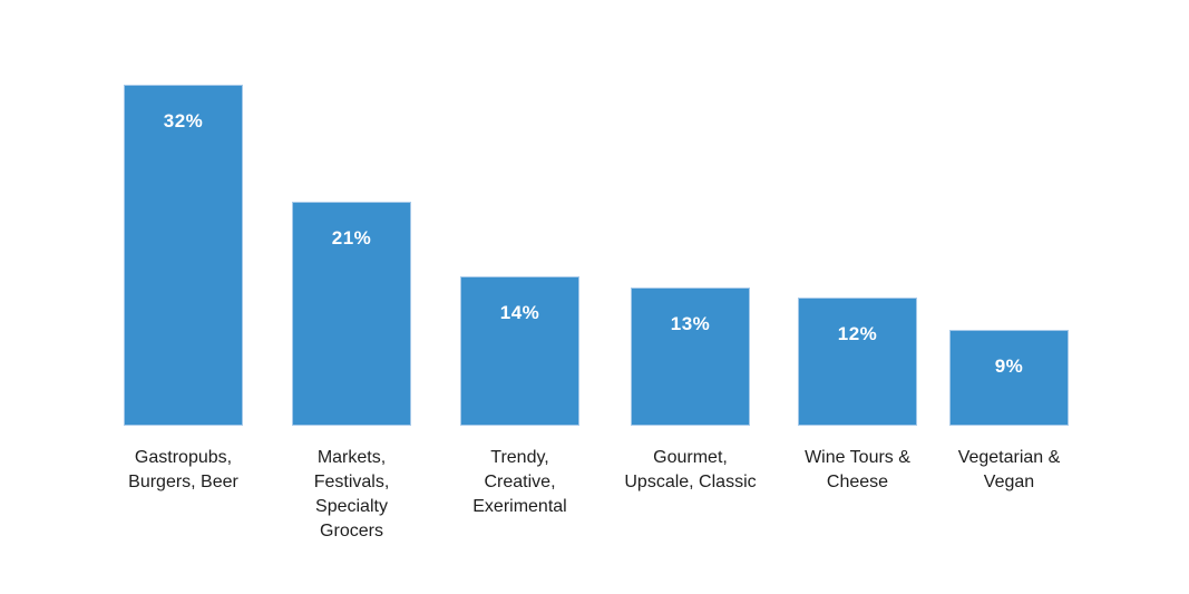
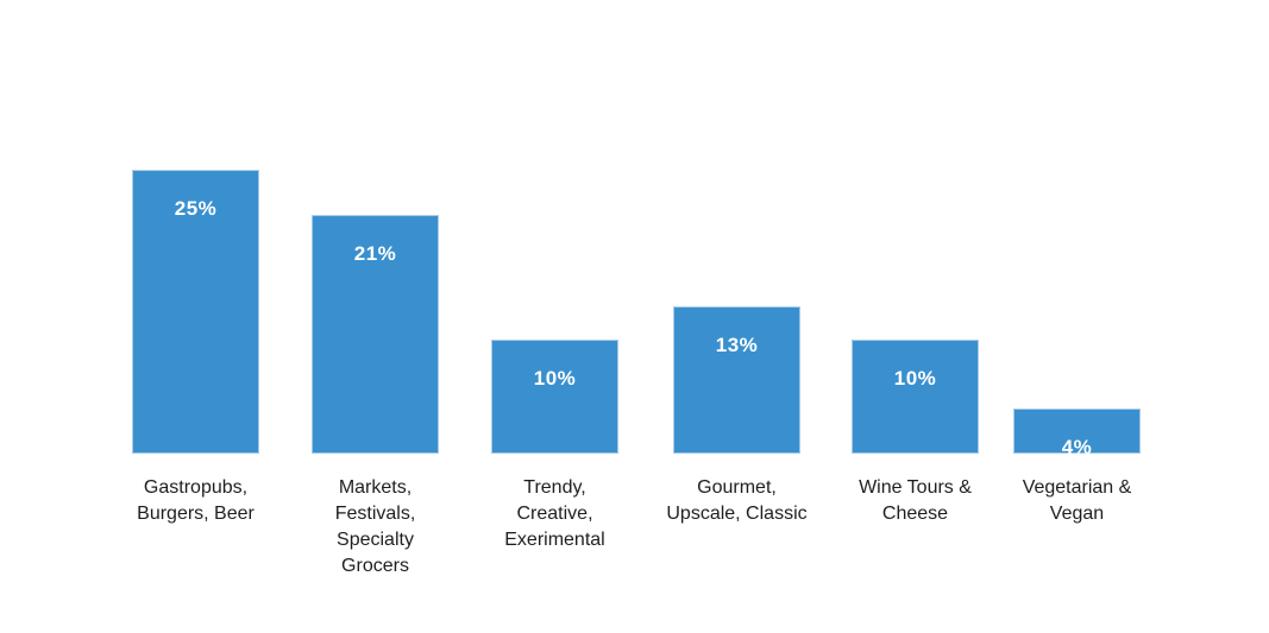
Gastropubs, Burgers, Beer: 32% -> 25%
Trendy, Creative, Exerimental: 14% -> 10%
Wine Tours & Cheese: 12% -> 10%
Vegetarian & Vegan: 9% -> 4%
